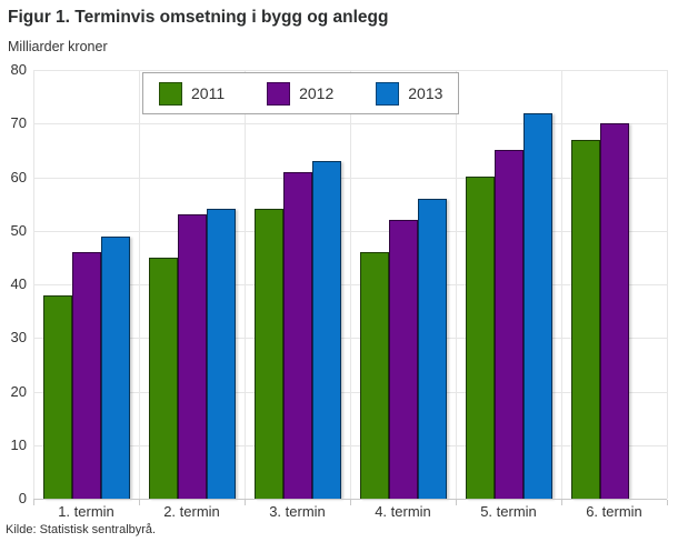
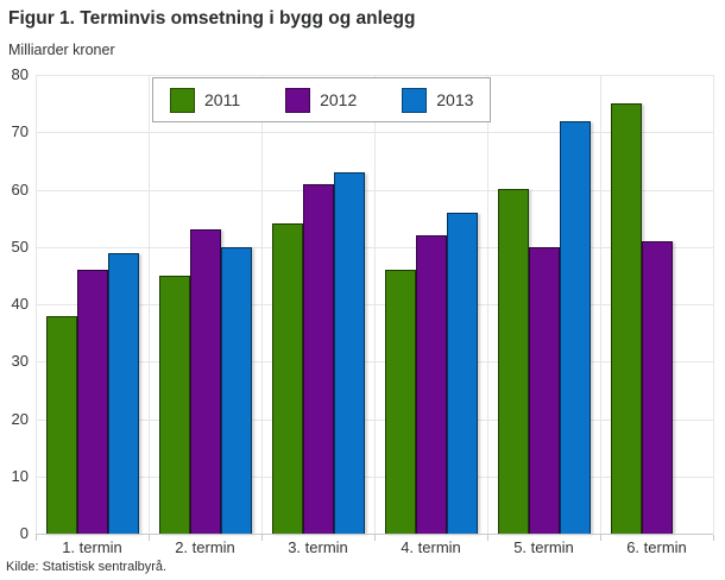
2013/2. termin: 54 -> 50
2012/5. termin: 65 -> 50
2011/6. termin: 67 -> 75
2012/6. termin: 70 -> 51
